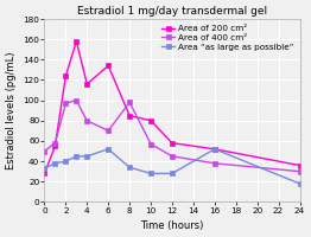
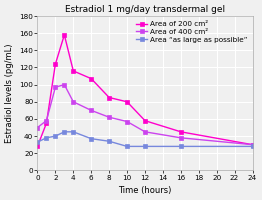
Area of 200 cm²/6: 134 -> 107
Area “as large as possible”/6: 52 -> 37
Area of 400 cm²/8: 98 -> 62
Area of 200 cm²/16: 52 -> 45
Area “as large as possible”/16: 52 -> 28
Area of 200 cm²/24: 36 -> 30
Area “as large as possible”/24: 18 -> 28
